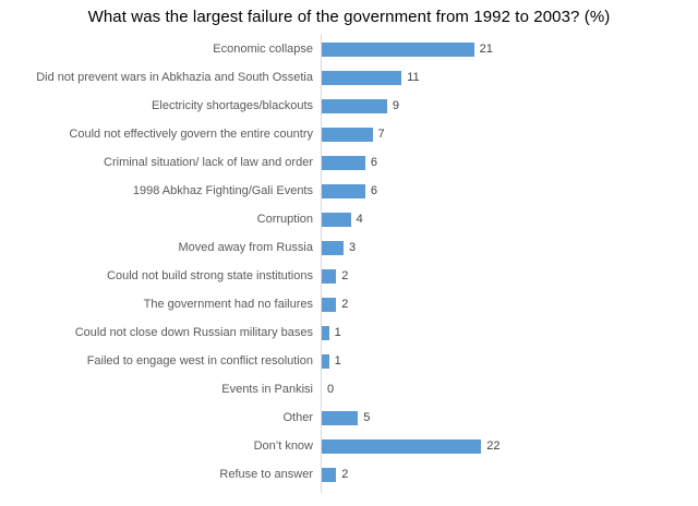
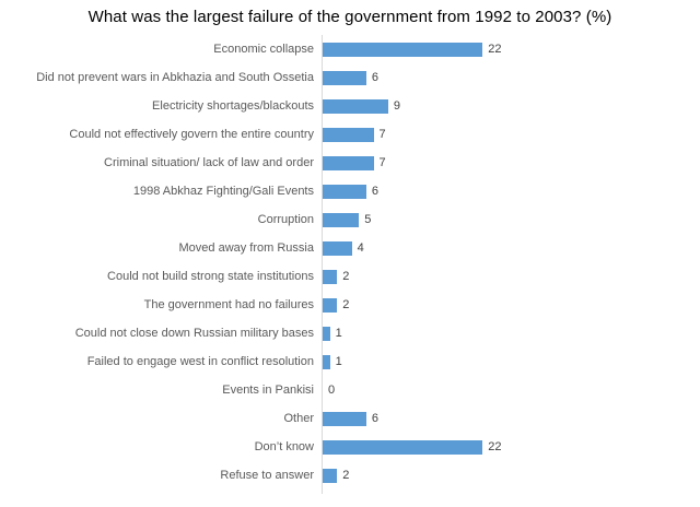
Economic collapse: 21 -> 22
Did not prevent wars in Abkhazia and South Ossetia: 11 -> 6
Criminal situation/ lack of law and order: 6 -> 7
Corruption: 4 -> 5
Moved away from Russia: 3 -> 4
Other: 5 -> 6
